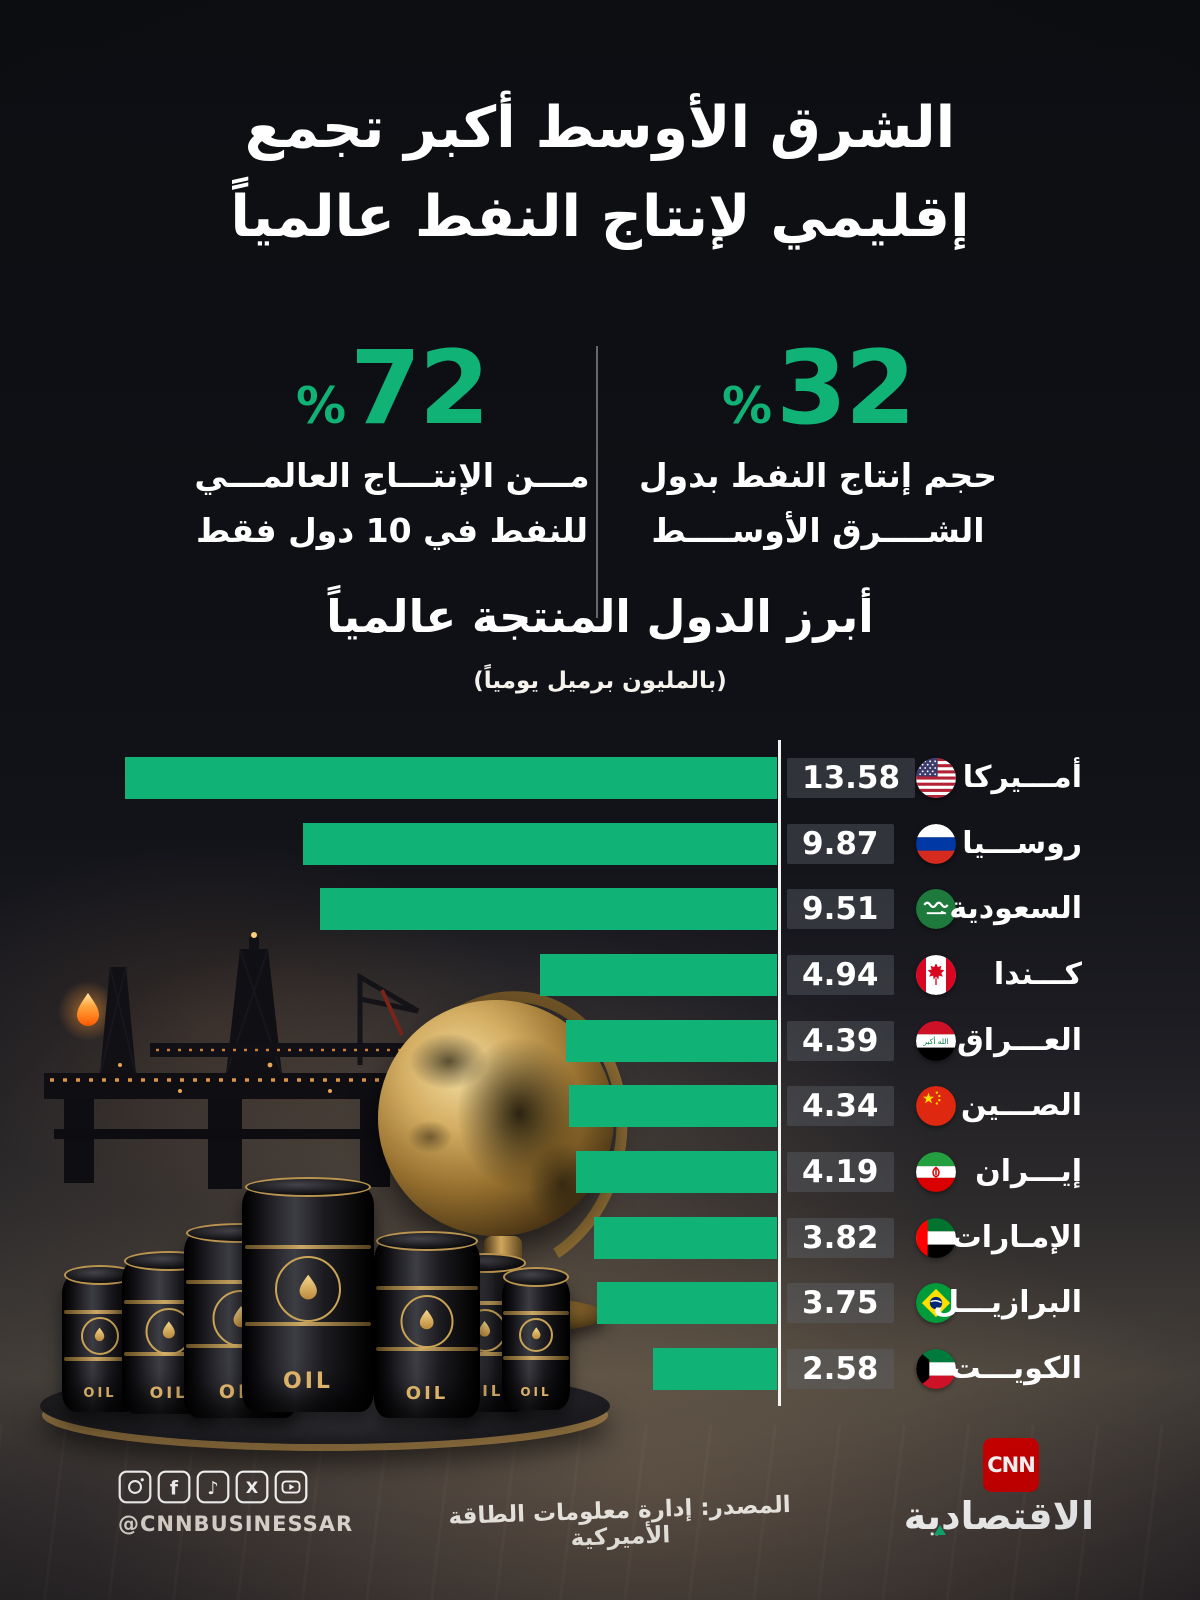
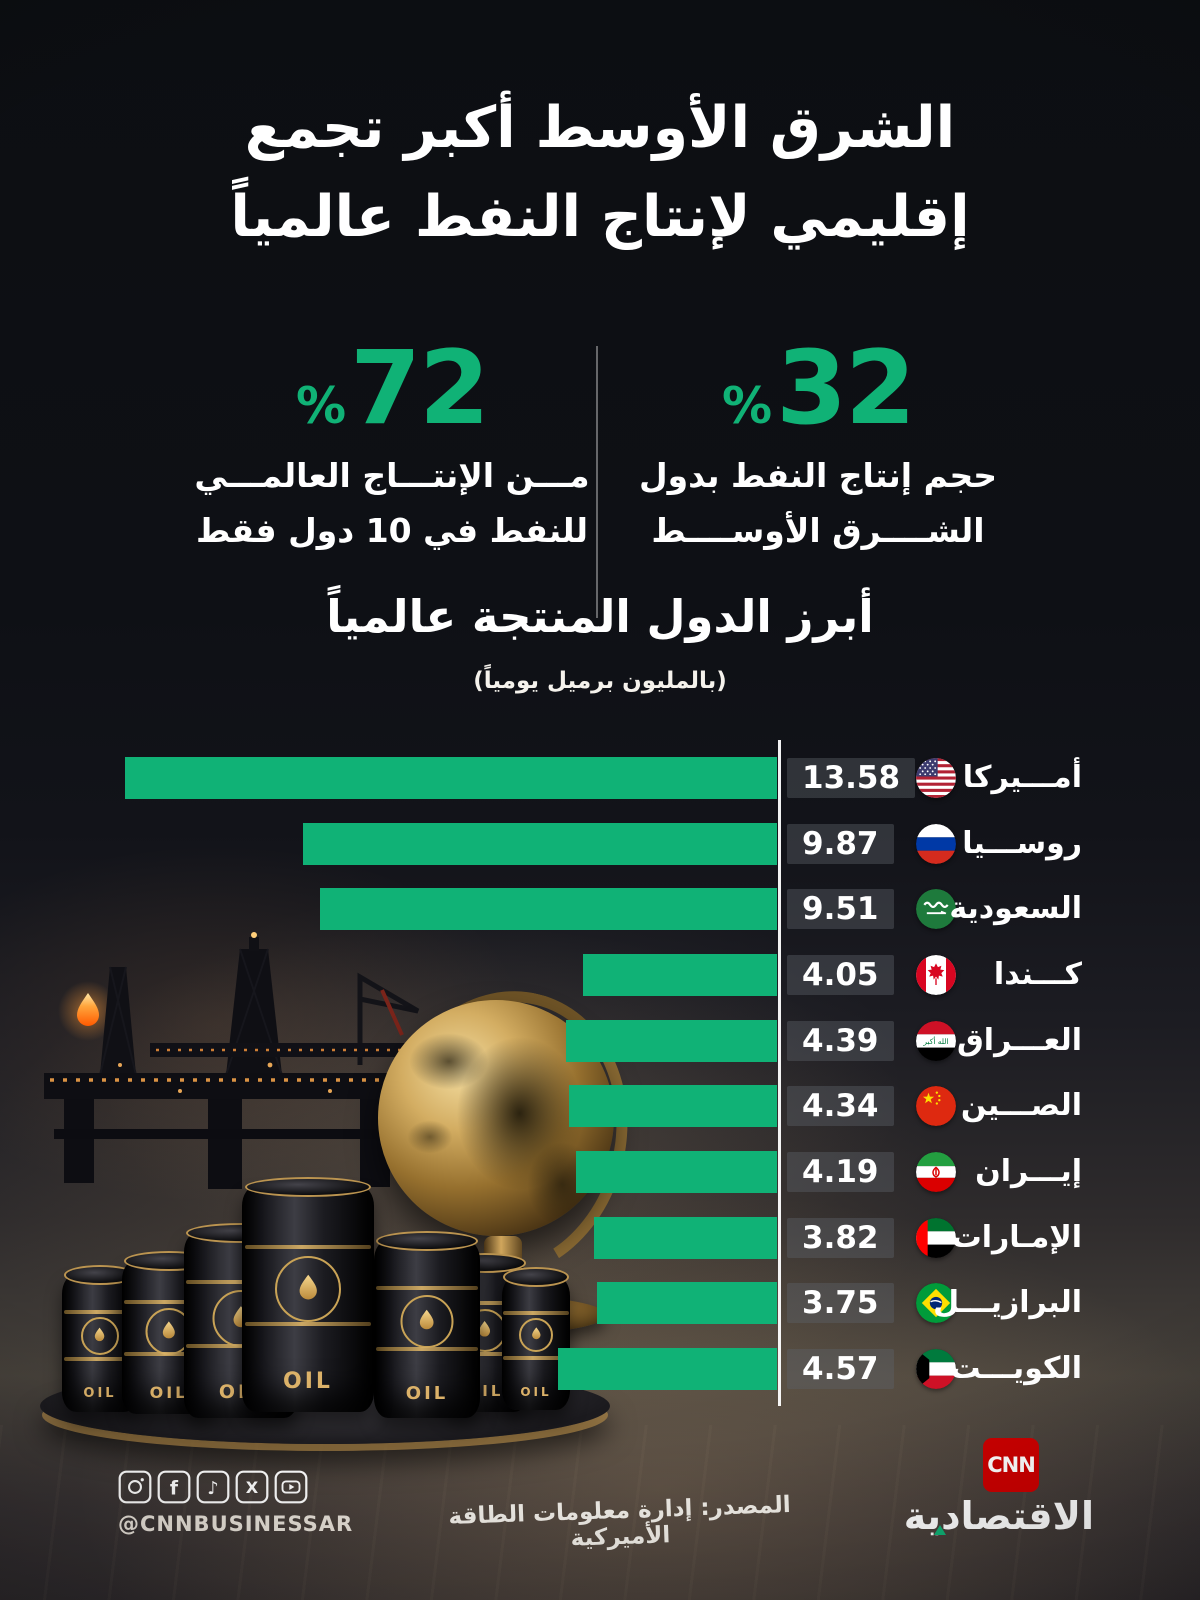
كـــندا: 4.94 -> 4.05
الكويـــت: 2.58 -> 4.57
